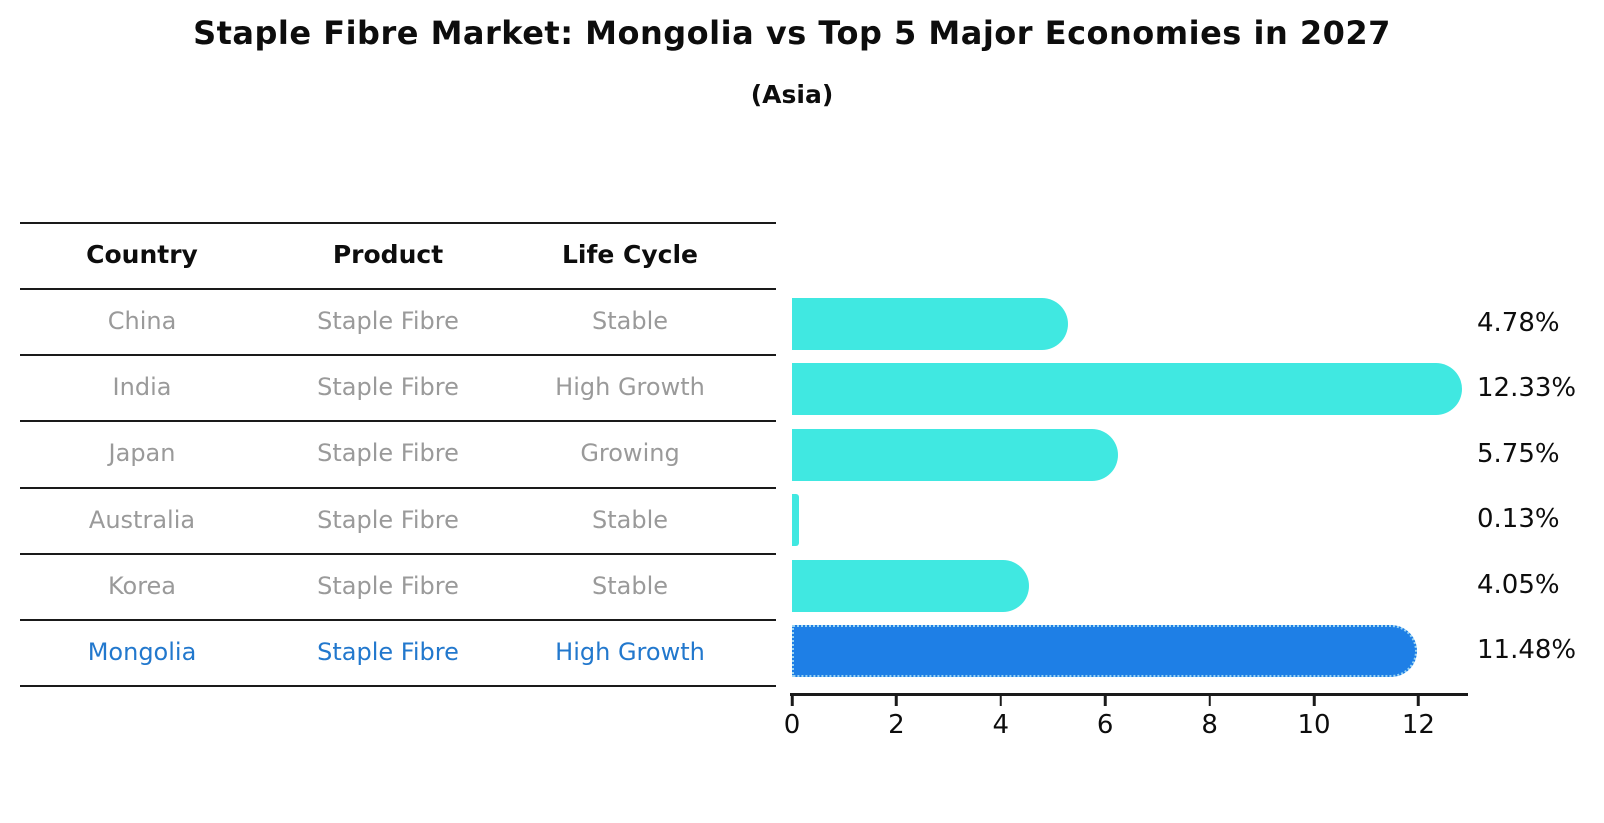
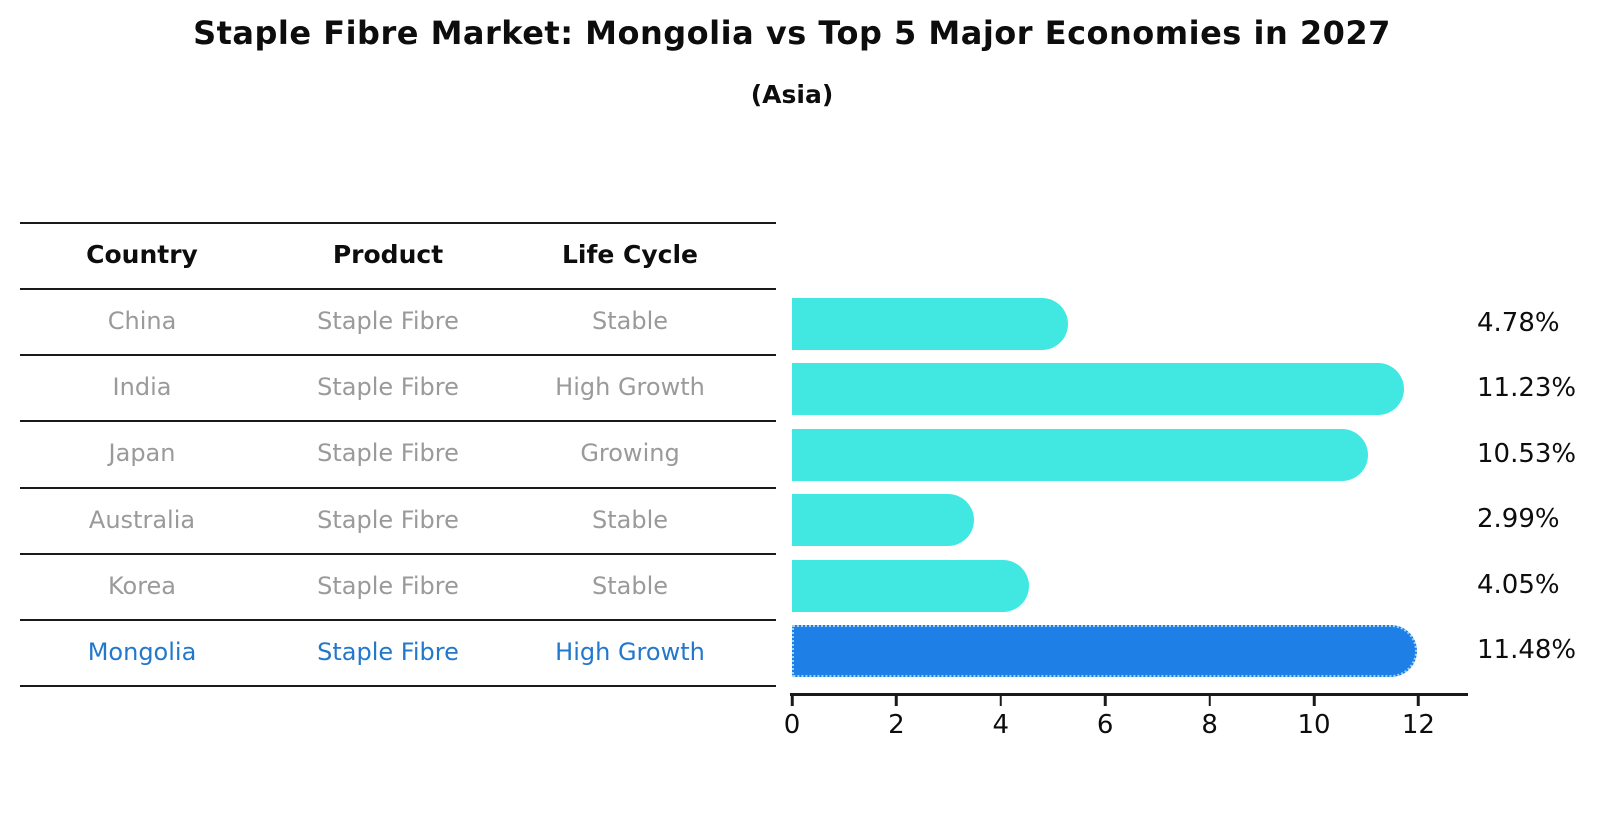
India: 12.33% -> 11.23%
Japan: 5.75% -> 10.53%
Australia: 0.13% -> 2.99%
